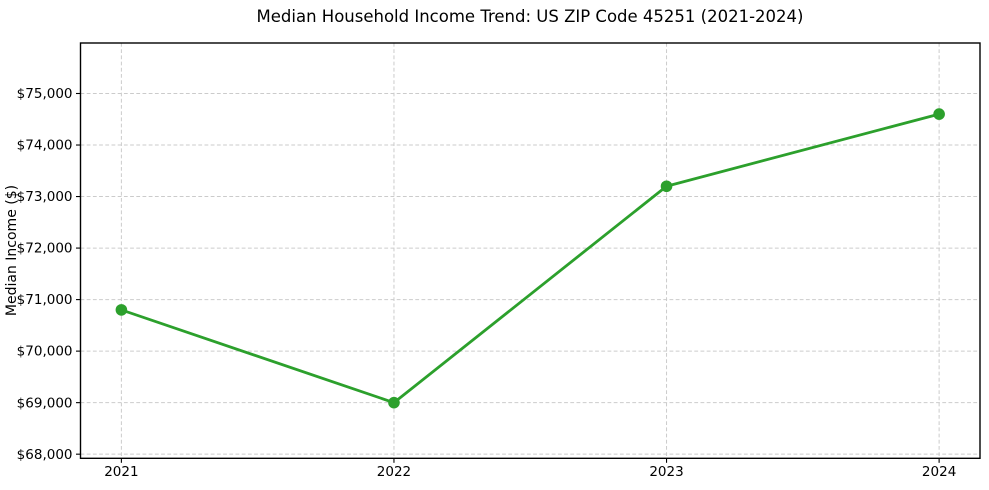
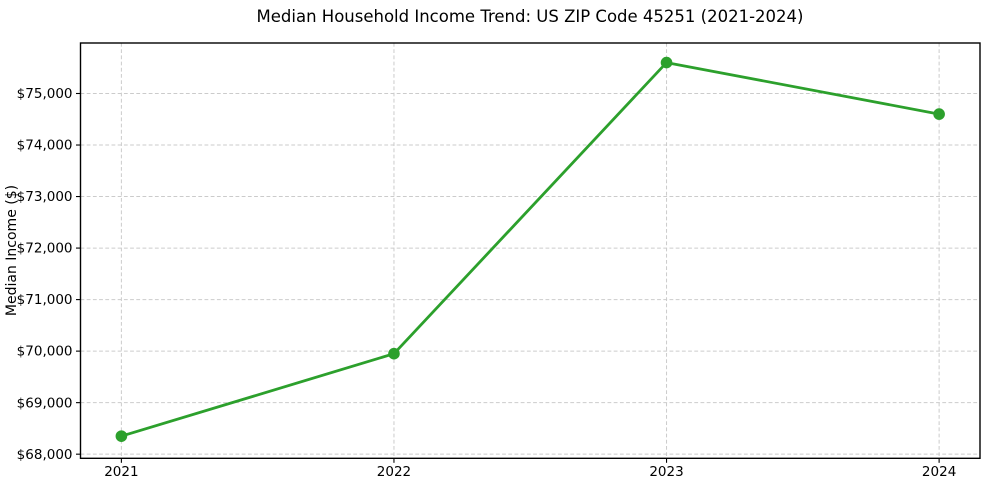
2021: $70800 -> $68400
2022: $69000 -> $70000
2023: $73200 -> $75600
